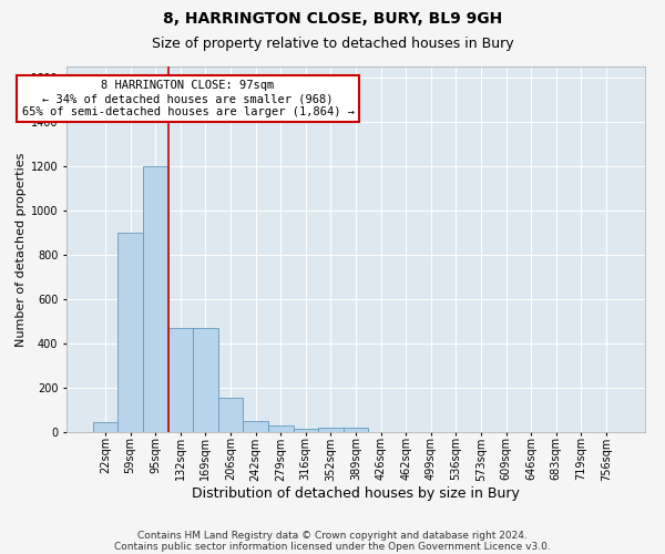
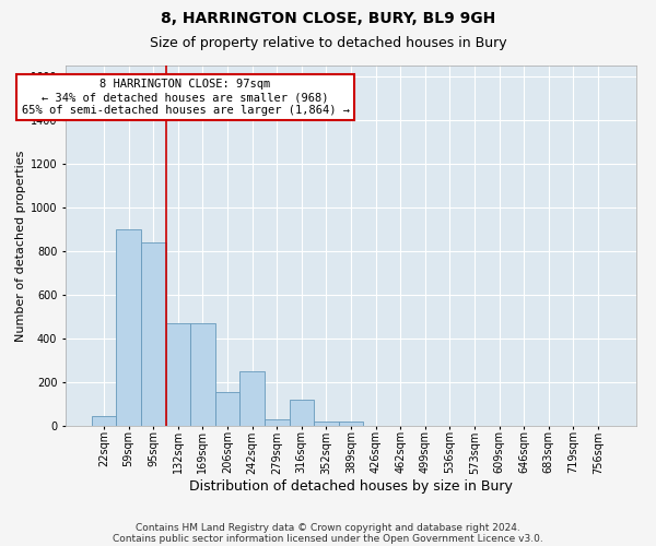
95sqm: 1200 -> 840
242sqm: 50 -> 250
316sqm: 15 -> 120
